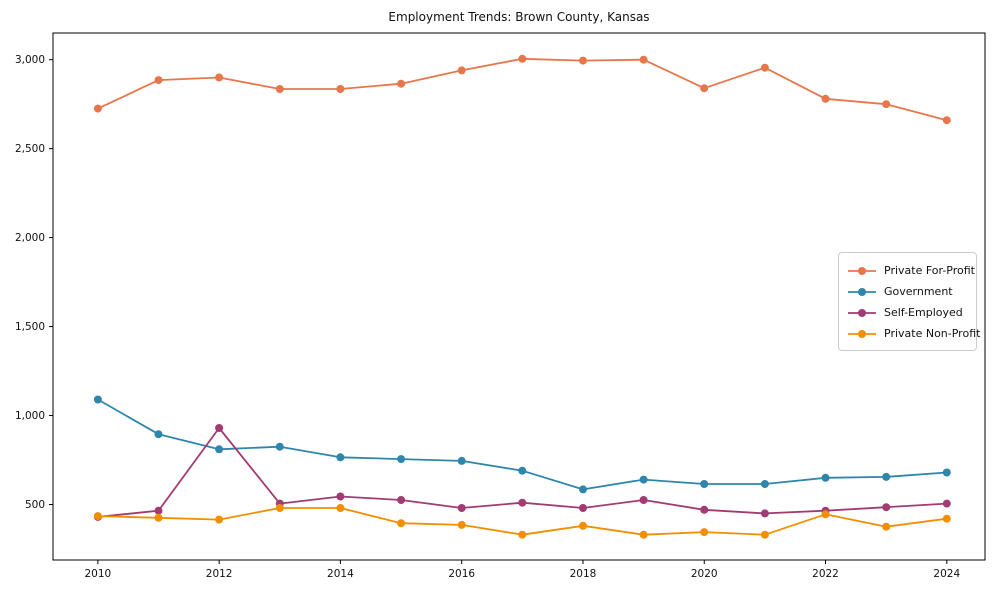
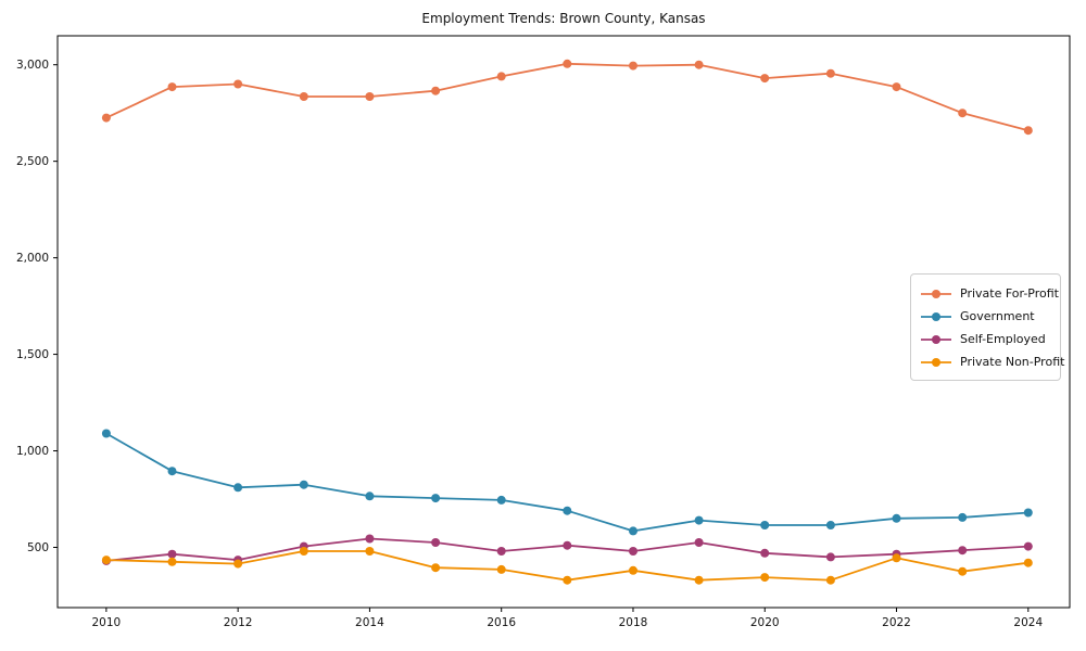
Self-Employed/2012: 930 -> 440
Private For-Profit/2020: 2840 -> 2930
Private For-Profit/2022: 2780 -> 2880
